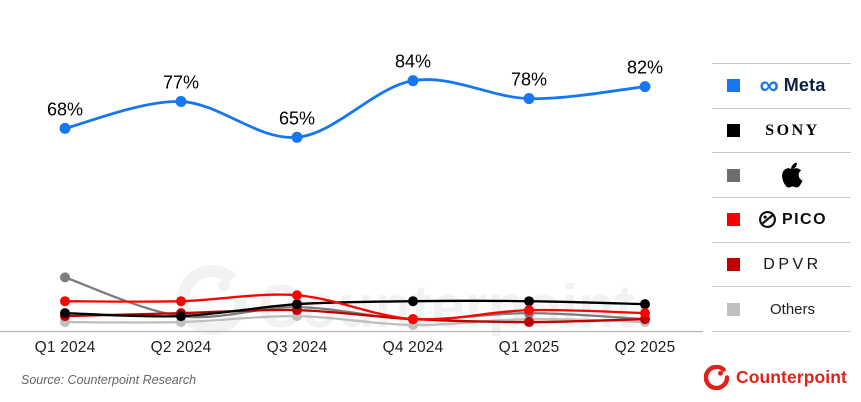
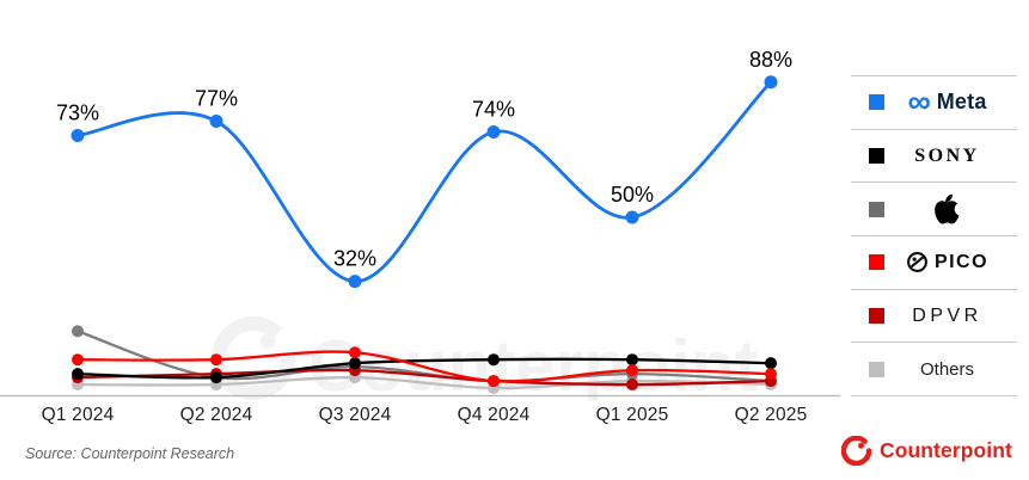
Meta/Q1 2024: 68% -> 73%
Meta/Q3 2024: 65% -> 32%
Meta/Q4 2024: 84% -> 74%
Meta/Q1 2025: 78% -> 50%
Meta/Q2 2025: 82% -> 88%
